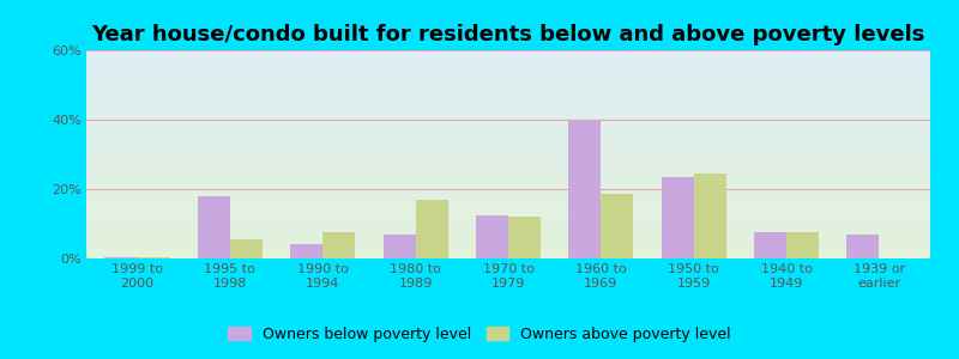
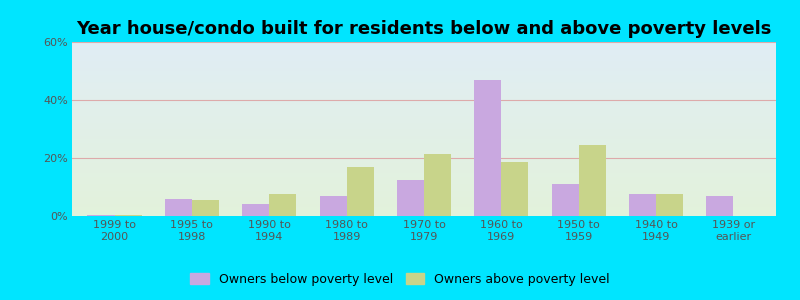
Owners below poverty level/1995 to 1998: 18.0% -> 6.0%
Owners above poverty level/1970 to 1979: 12.0% -> 21.5%
Owners below poverty level/1960 to 1969: 39.5% -> 47.0%
Owners below poverty level/1950 to 1959: 23.5% -> 11.0%
